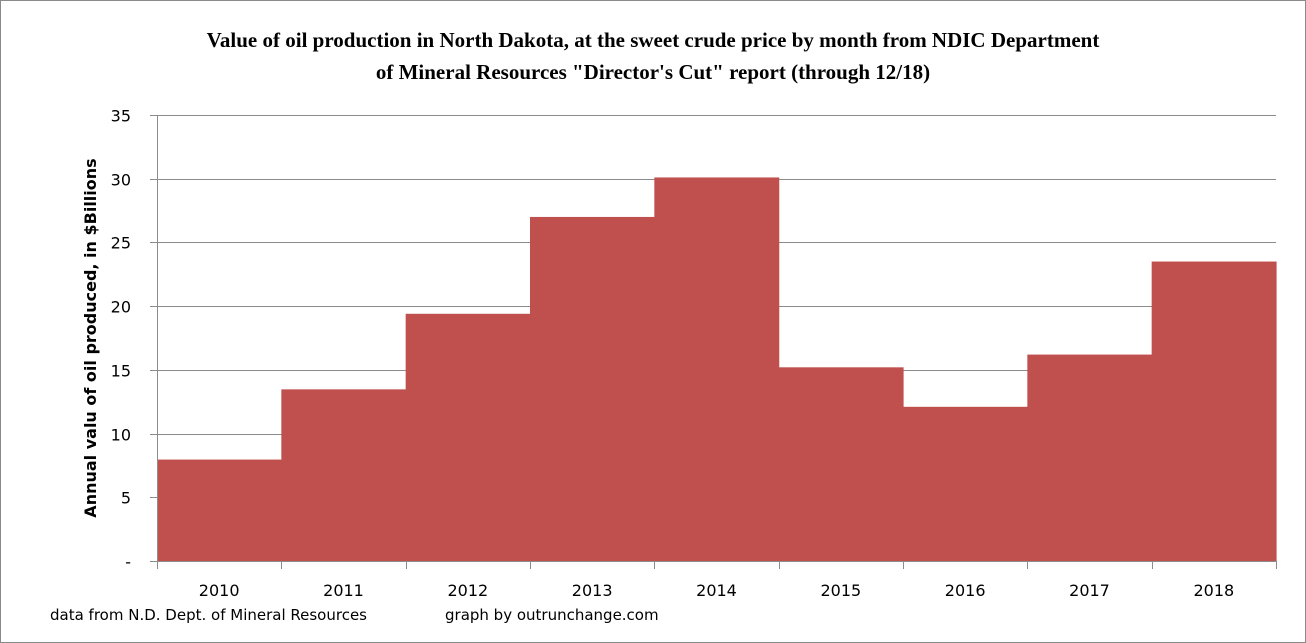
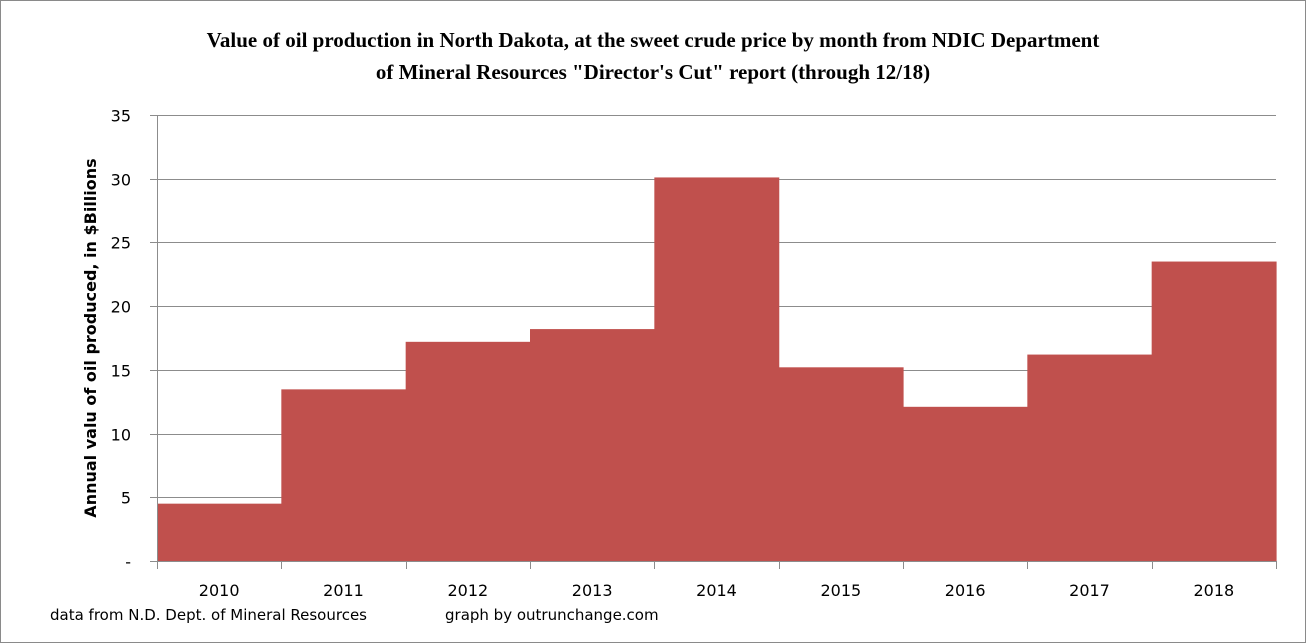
2010: 8.0 -> 4.5
2012: 19.4 -> 17.2
2013: 27.0 -> 18.2
